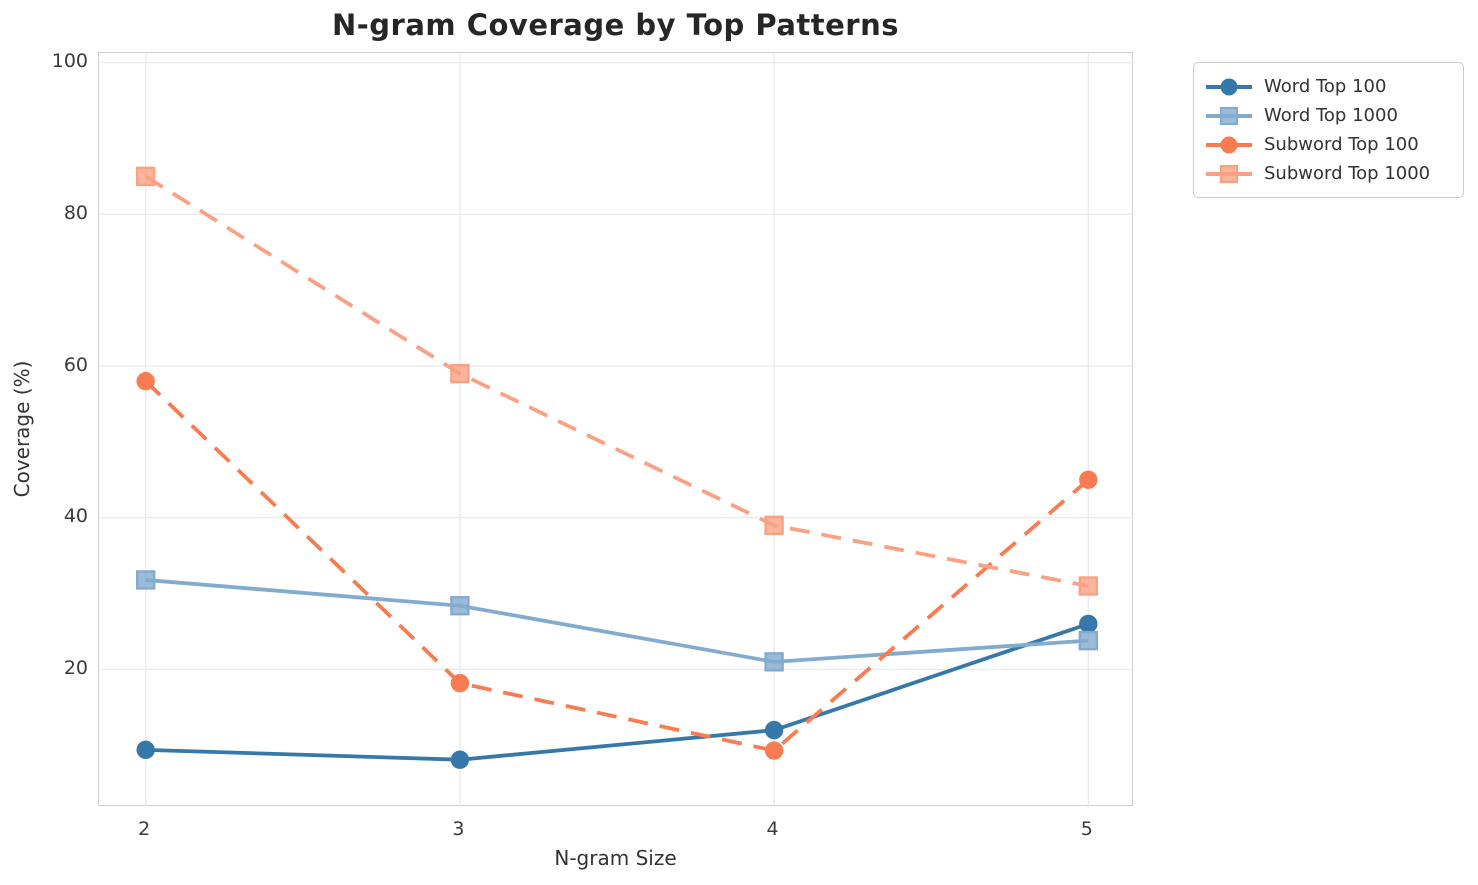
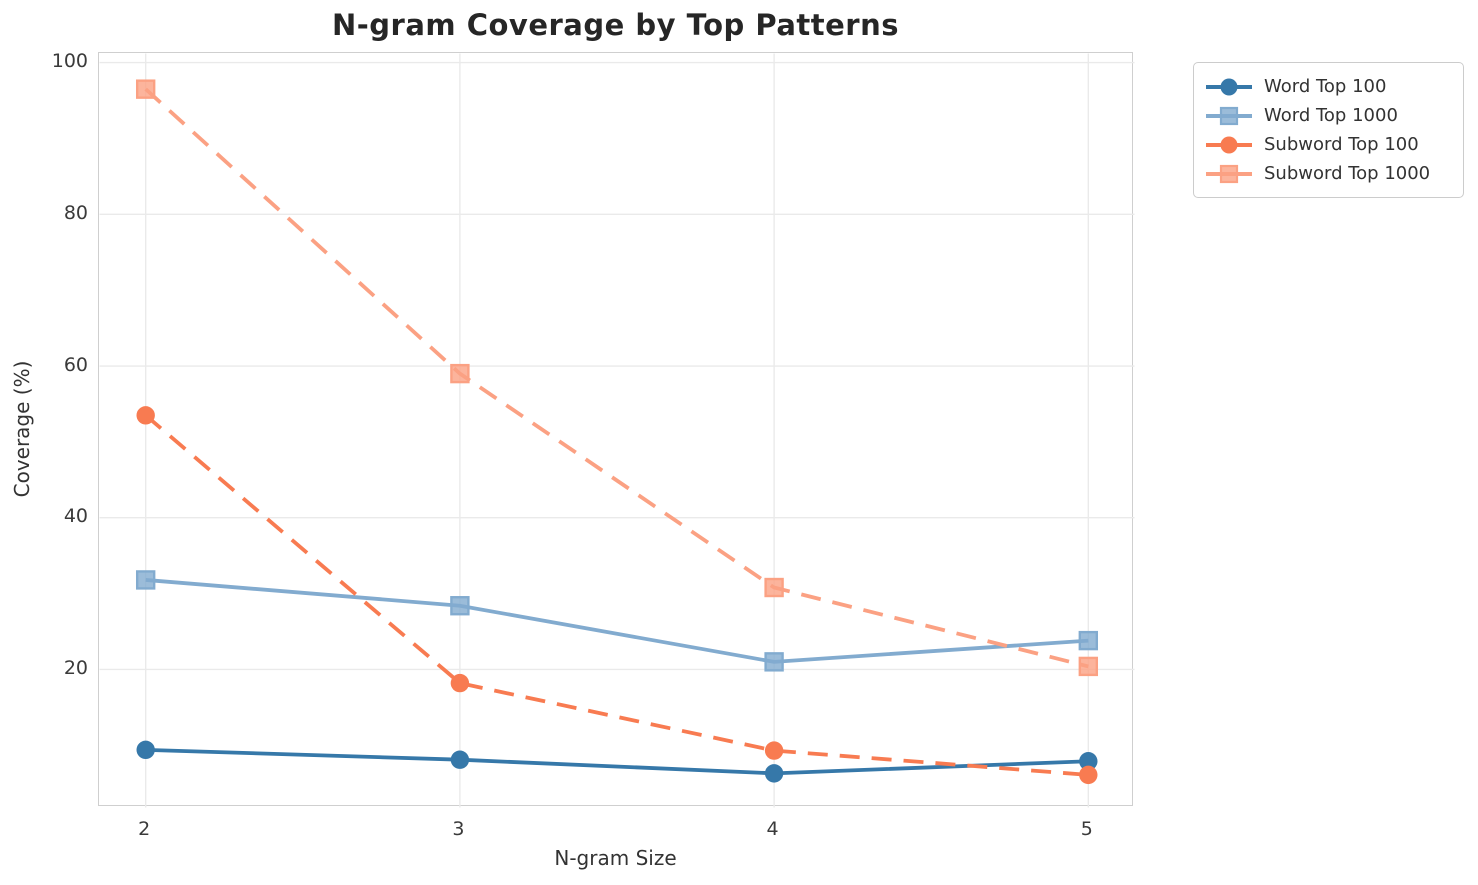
Subword Top 100/2: 58 -> 54
Subword Top 1000/2: 85 -> 96
Word Top 100/4: 12 -> 6
Subword Top 1000/4: 39 -> 31
Word Top 100/5: 26 -> 8
Subword Top 100/5: 45 -> 6
Subword Top 1000/5: 31 -> 20
